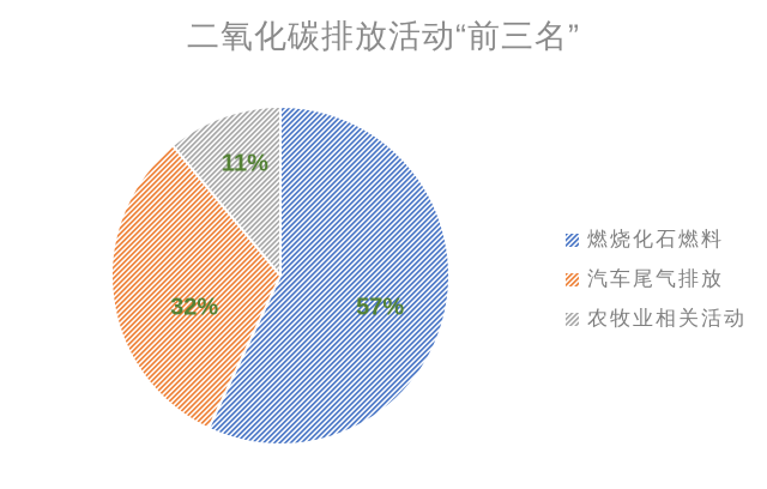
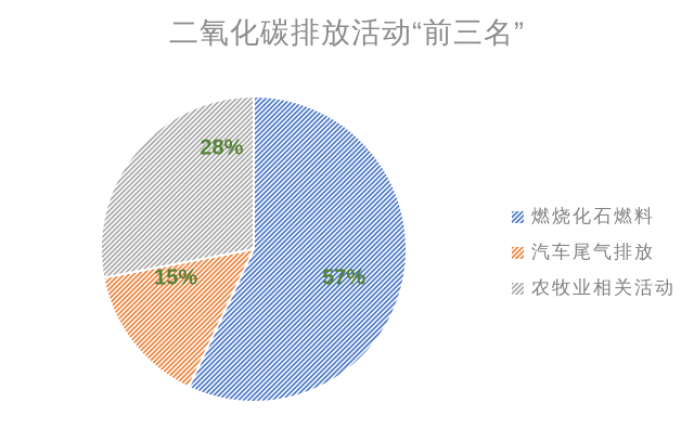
汽车尾气排放: 32% -> 15%
农牧业相关活动: 11% -> 28%
